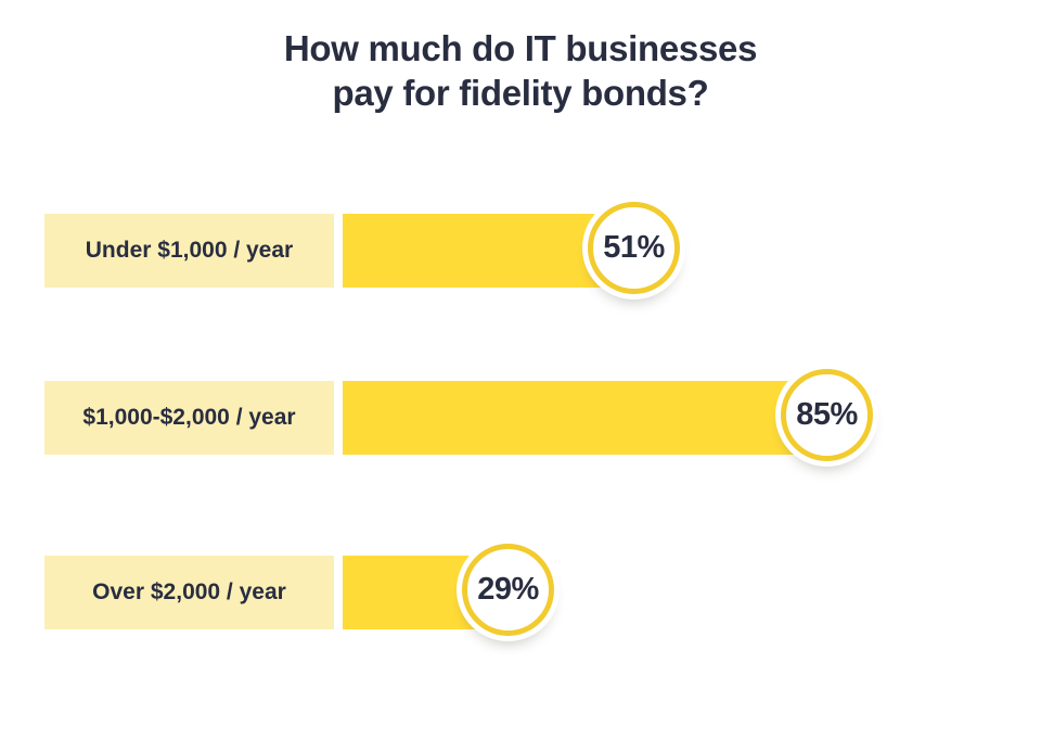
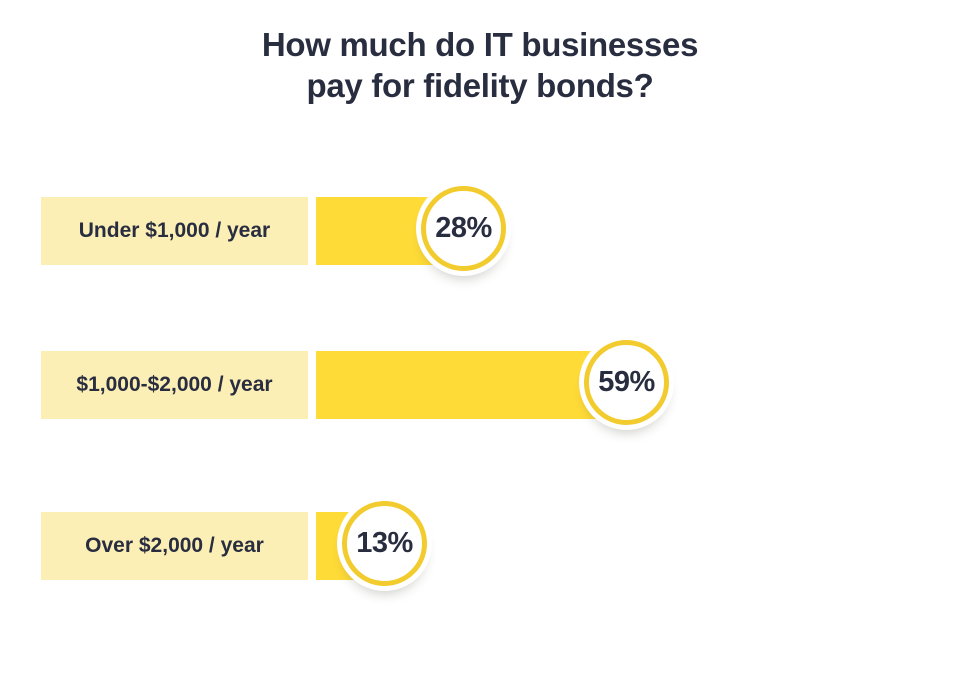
Under $1,000 / year: 51% -> 28%
$1,000-$2,000 / year: 85% -> 59%
Over $2,000 / year: 29% -> 13%
